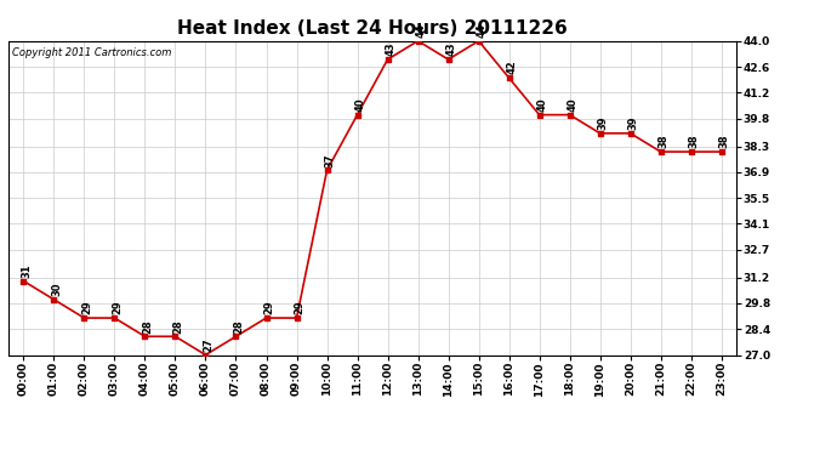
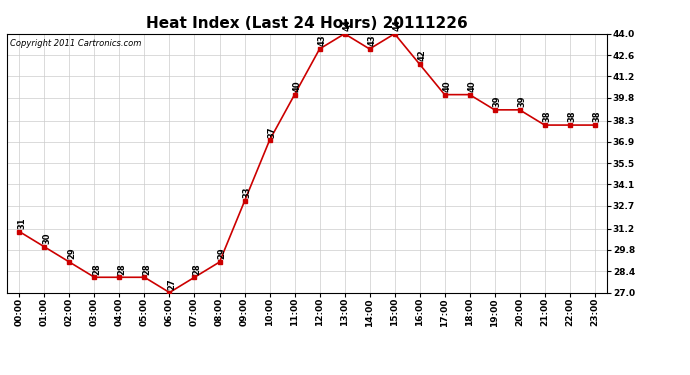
03:00: 29 -> 28
09:00: 29 -> 33
